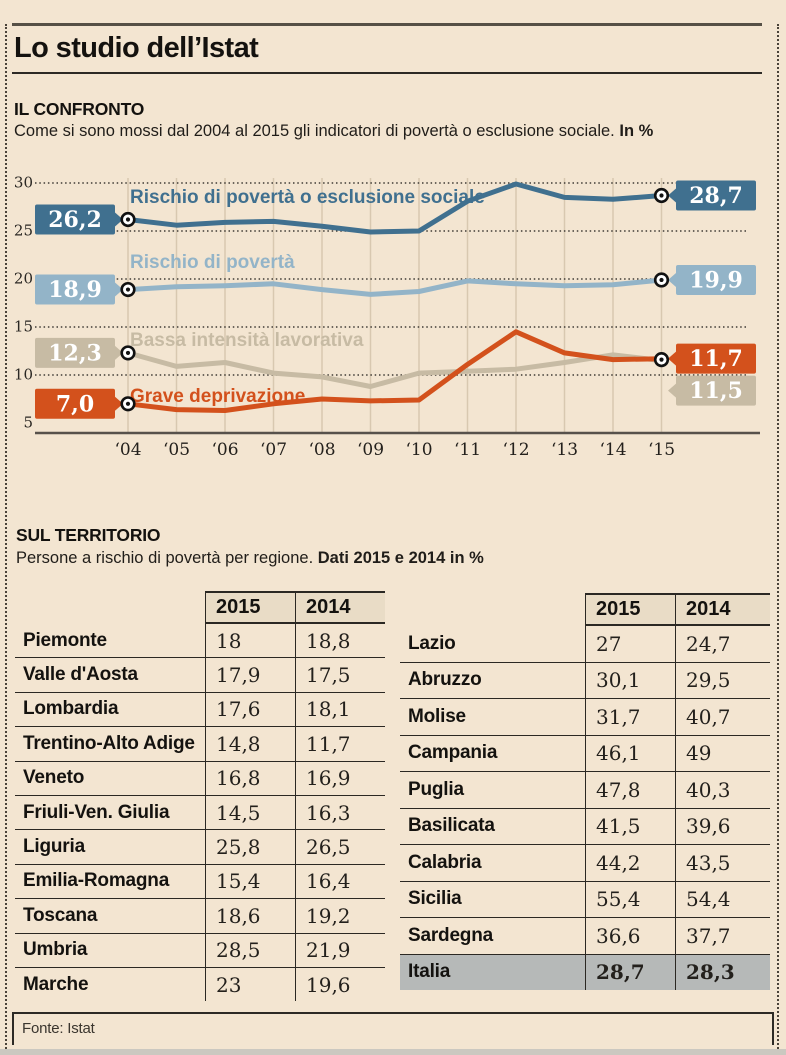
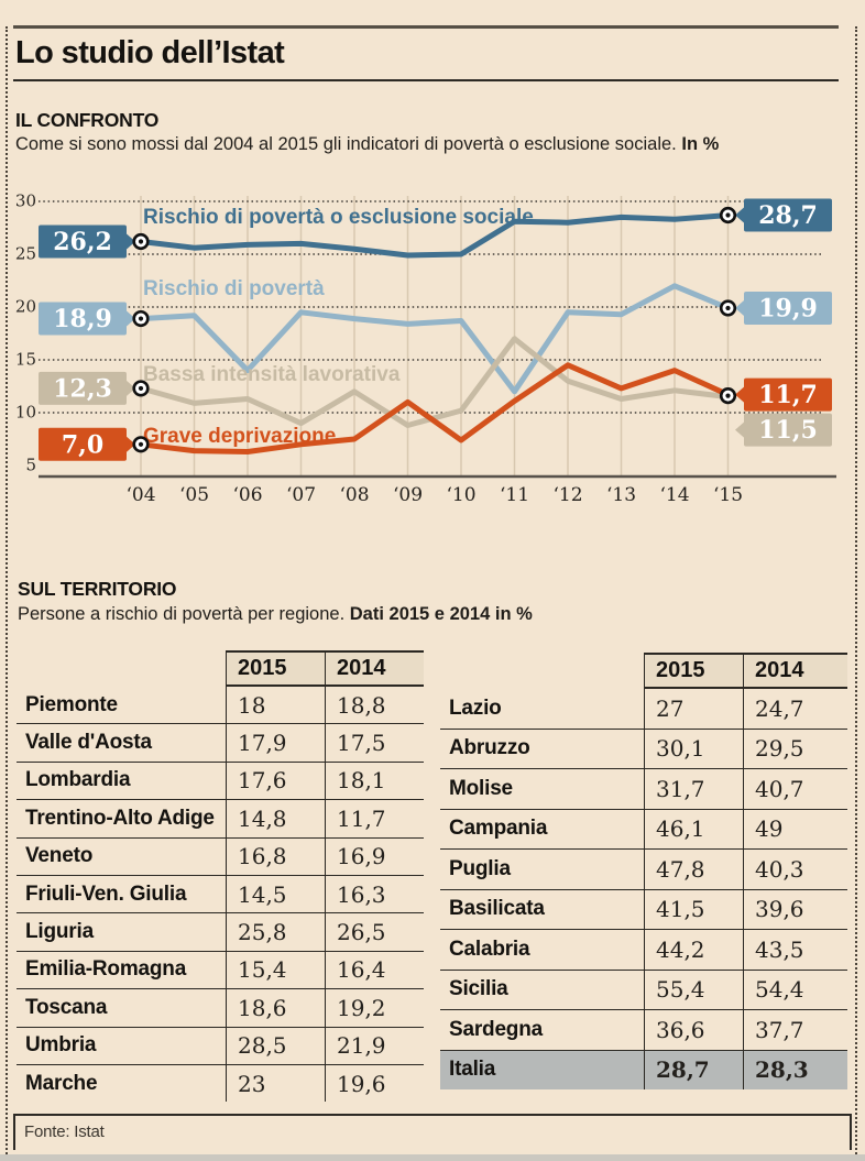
Rischio di povertà/‘06: 19 -> 14
Bassa intensità lavorativa/‘07: 10 -> 9
Bassa intensità lavorativa/‘08: 10 -> 12
Grave deprivazione/‘09: 7 -> 11
Rischio di povertà/‘11: 20 -> 12
Bassa intensità lavorativa/‘11: 10 -> 17
Rischio di povertà o esclusione sociale/‘12: 30 -> 28
Bassa intensità lavorativa/‘12: 11 -> 13
Rischio di povertà/‘14: 19 -> 22
Grave deprivazione/‘14: 12 -> 14
